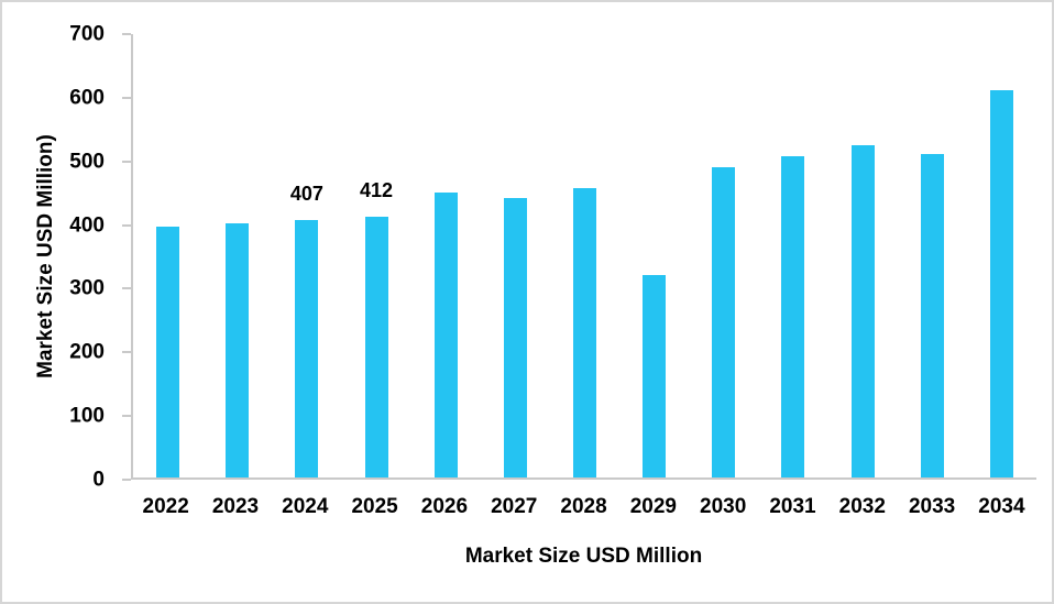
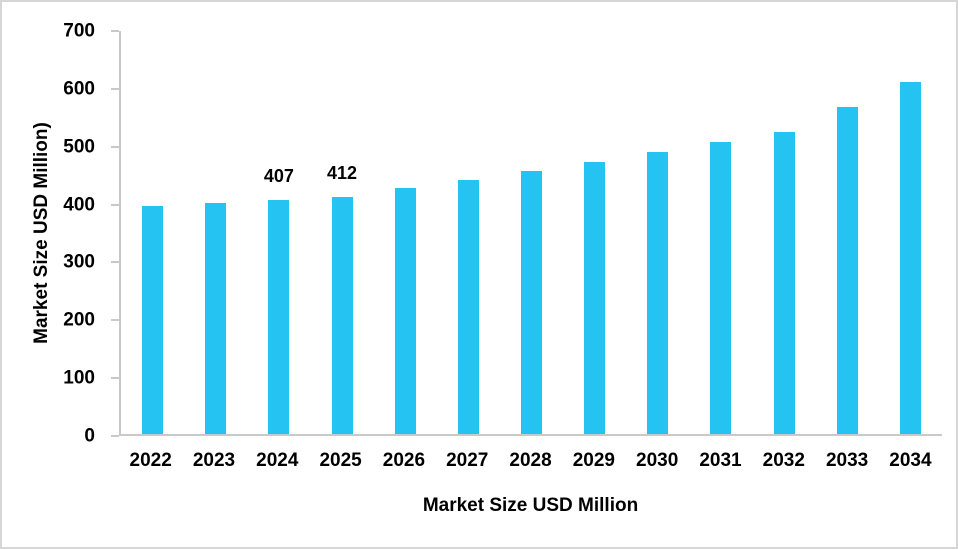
2026: 450 -> 430
2029: 320 -> 470
2033: 510 -> 570
